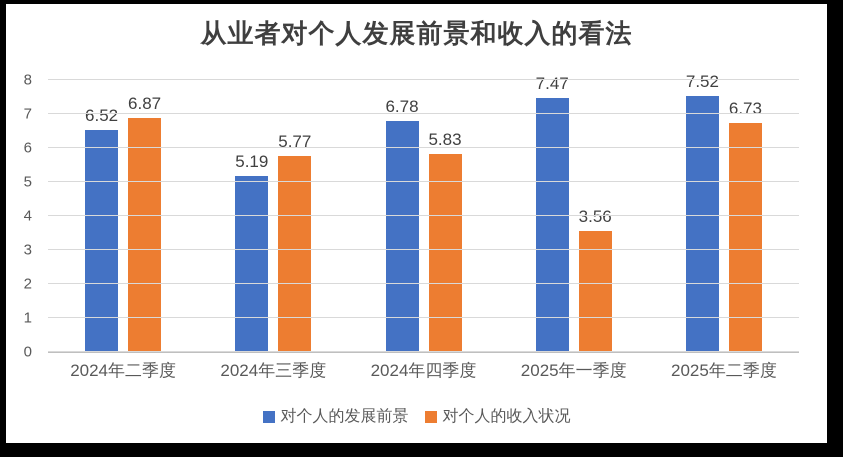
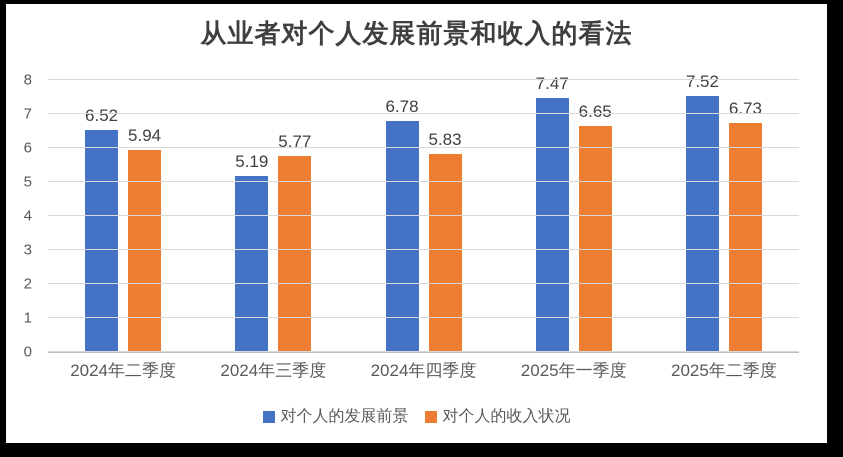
对个人的收入状况/2024年二季度: 6.87 -> 5.94
对个人的收入状况/2025年一季度: 3.56 -> 6.65
